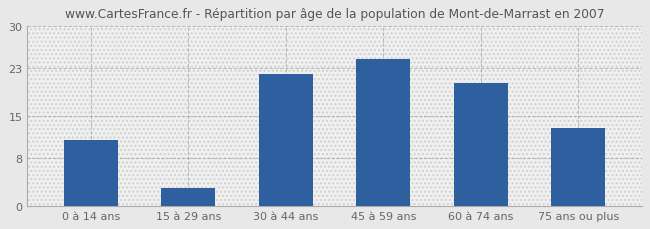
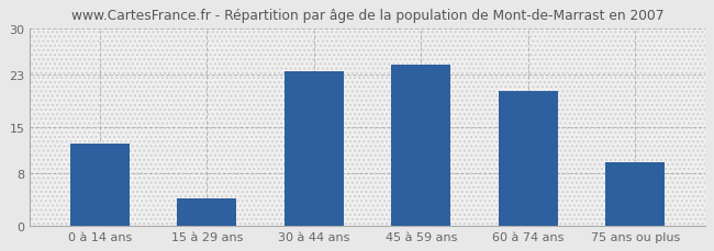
0 à 14 ans: 11.0 -> 12.4
15 à 29 ans: 3.0 -> 4.2
30 à 44 ans: 22.0 -> 23.4
75 ans ou plus: 13.0 -> 9.6
